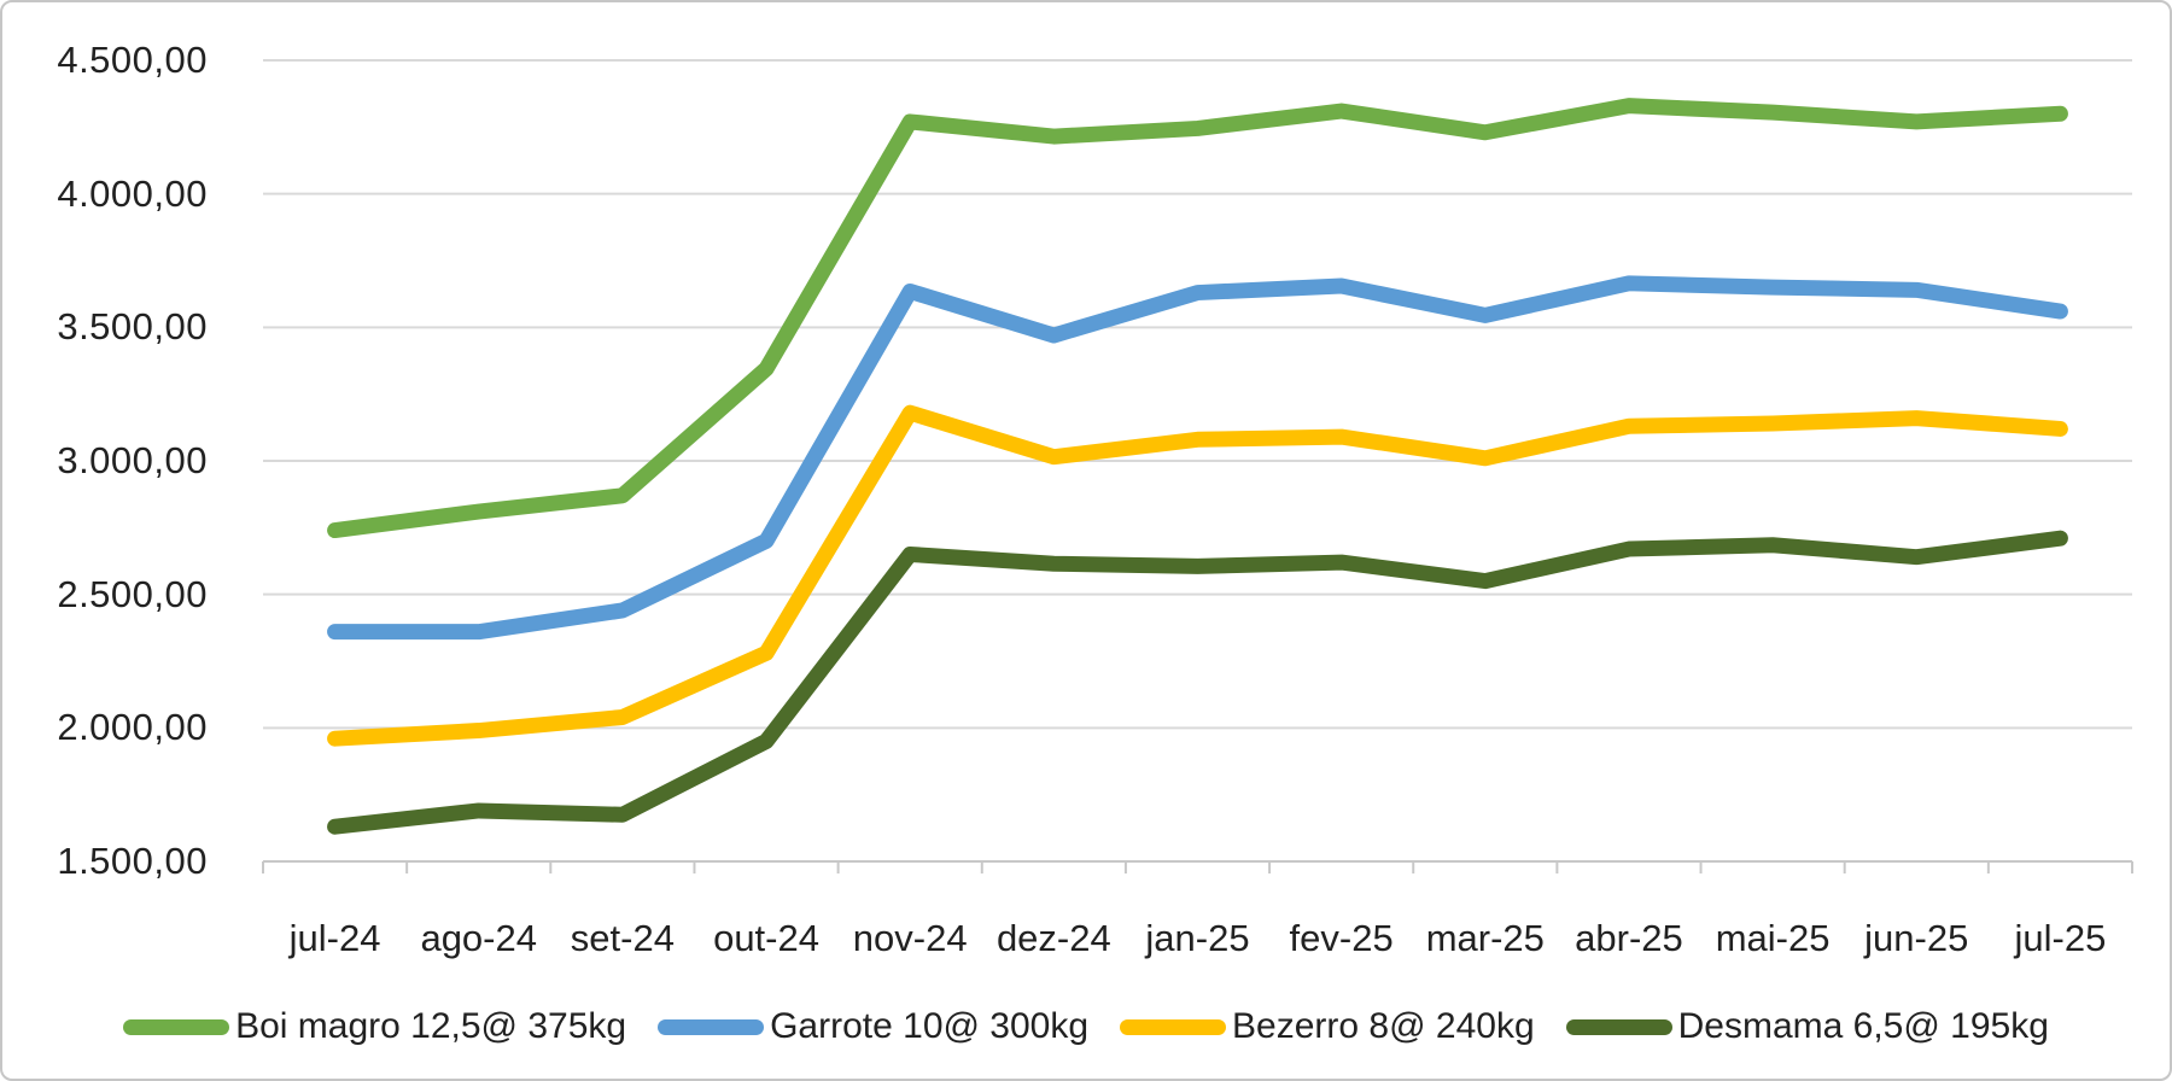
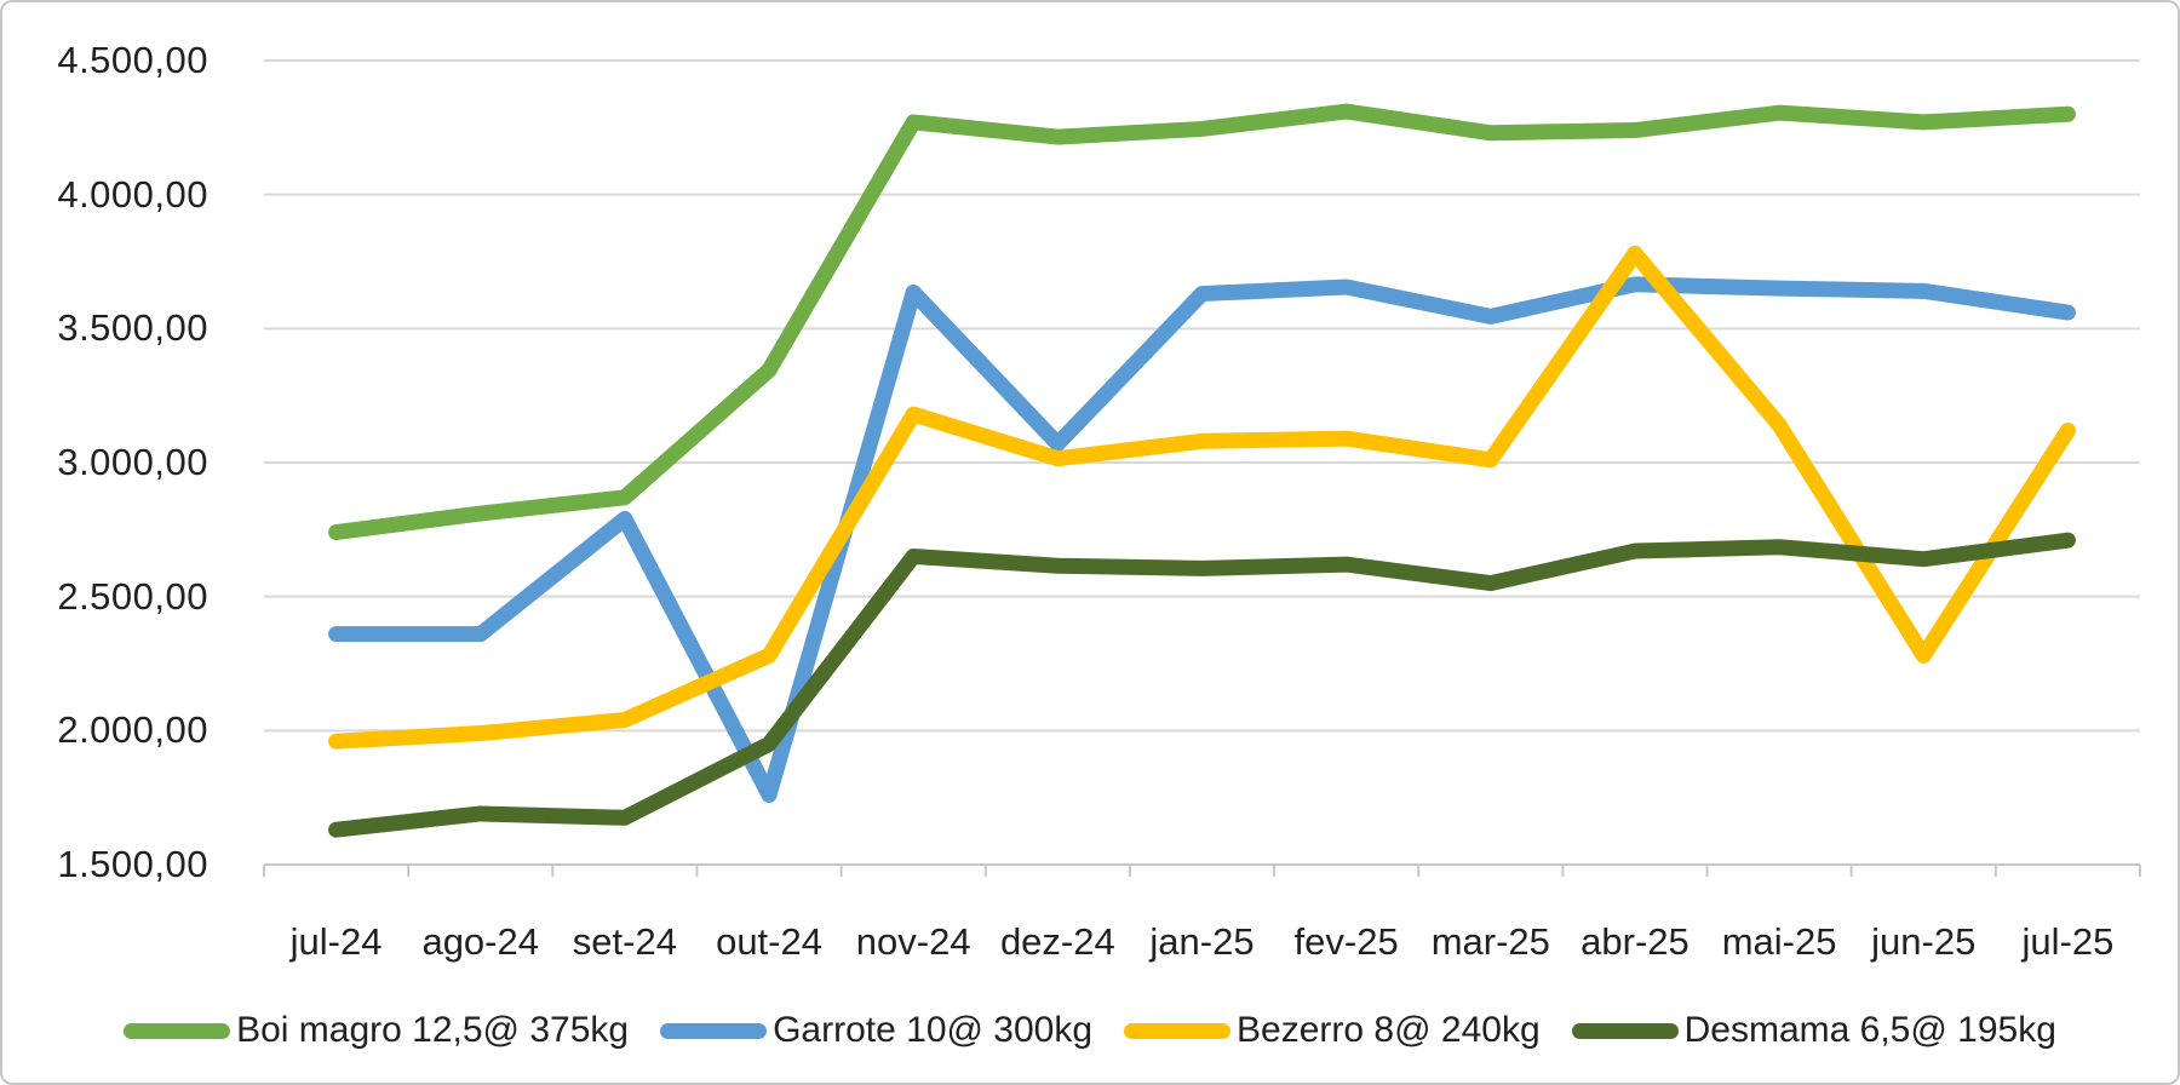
Garrote 10@ 300kg/set-24: 2440 -> 2790
Garrote 10@ 300kg/out-24: 2700 -> 1760
Garrote 10@ 300kg/dez-24: 3470 -> 3070
Boi magro 12,5@ 375kg/abr-25: 4330 -> 4240
Bezerro 8@ 240kg/abr-25: 3130 -> 3780
Bezerro 8@ 240kg/jun-25: 3160 -> 2280
